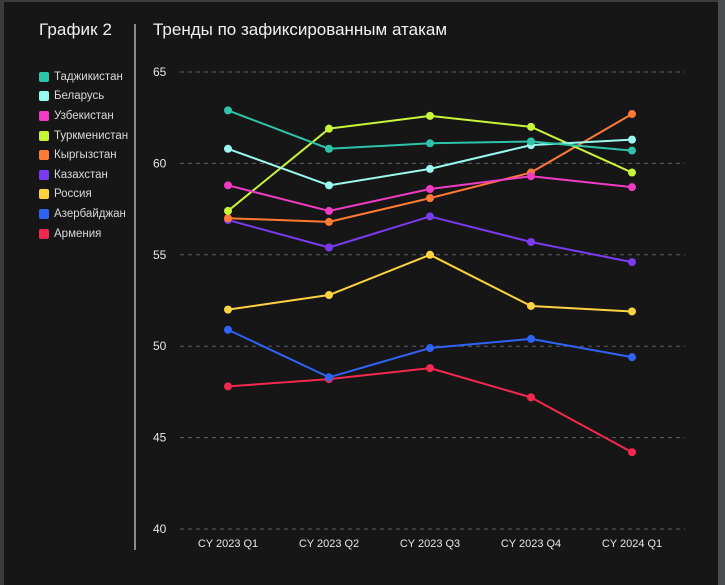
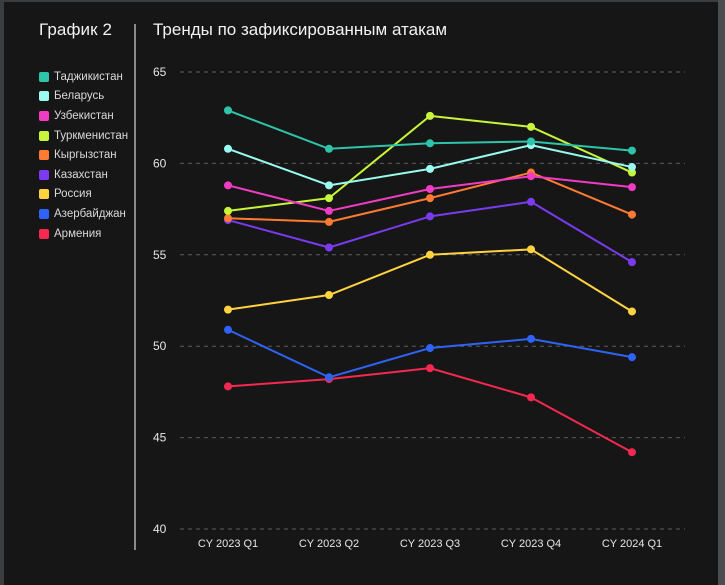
Туркменистан/CY 2023 Q2: 61.9 -> 58.1
Казахстан/CY 2023 Q4: 55.7 -> 57.9
Россия/CY 2023 Q4: 52.2 -> 55.3
Беларусь/CY 2024 Q1: 61.3 -> 59.8
Кыргызстан/CY 2024 Q1: 62.7 -> 57.2
